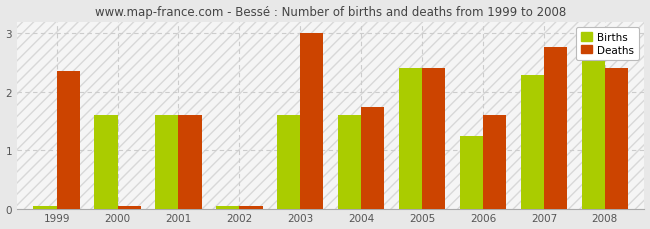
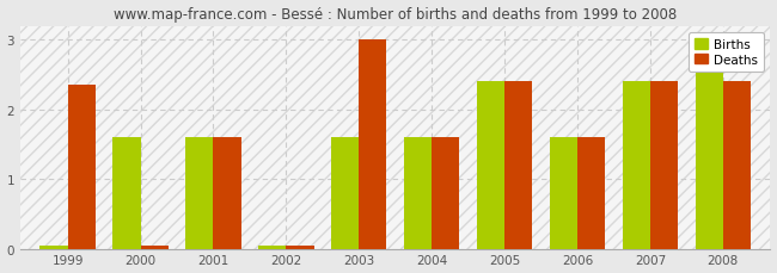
Deaths/2004: 1.74 -> 1.60
Births/2006: 1.24 -> 1.60
Births/2007: 2.28 -> 2.40
Deaths/2007: 2.76 -> 2.40
